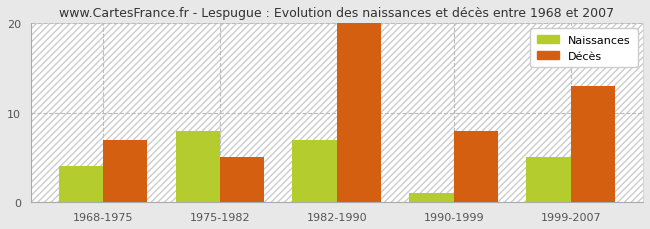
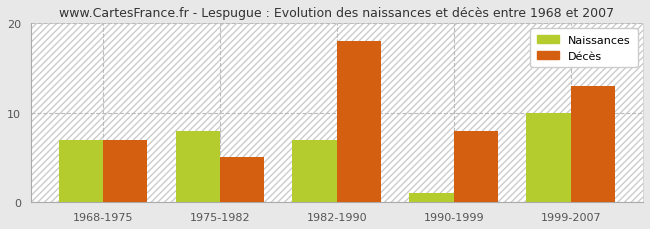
Naissances/1968-1975: 4 -> 7
Décès/1982-1990: 20 -> 18
Naissances/1999-2007: 5 -> 10
